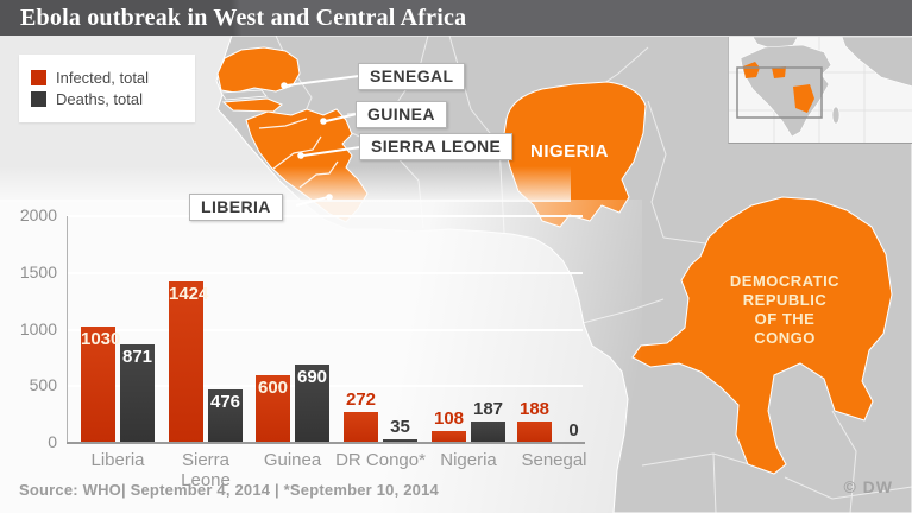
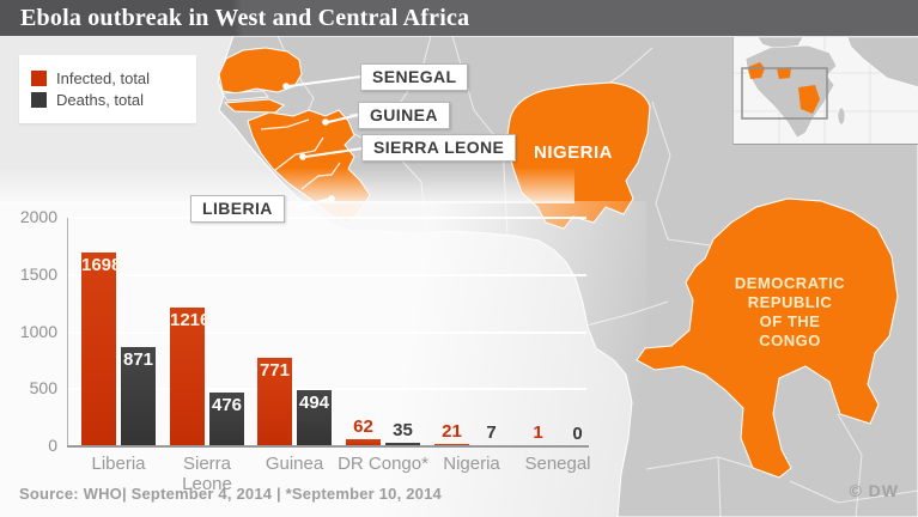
Infected, total/Liberia: 1030 -> 1698
Infected, total/Sierra Leone: 1424 -> 1216
Infected, total/Guinea: 600 -> 771
Deaths, total/Guinea: 690 -> 494
Infected, total/DR Congo*: 272 -> 62
Infected, total/Nigeria: 108 -> 21
Deaths, total/Nigeria: 187 -> 7
Infected, total/Senegal: 188 -> 1
